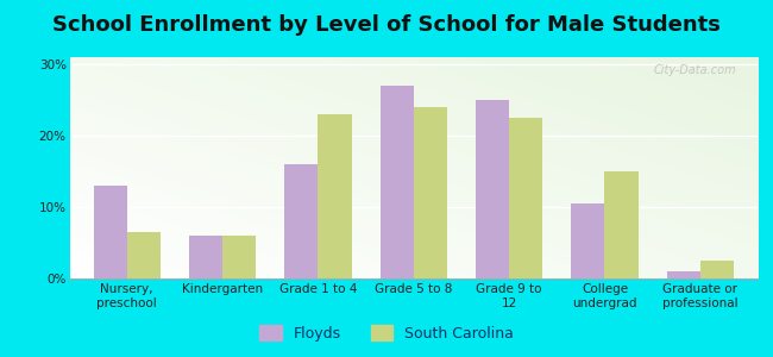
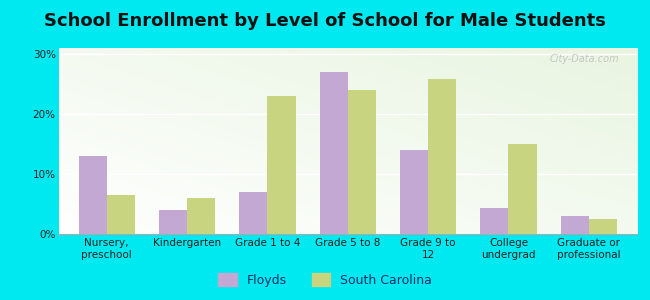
Floyds/Kindergarten: 6.0% -> 4.0%
Floyds/Grade 1 to 4: 16.0% -> 7.0%
Floyds/Grade 9 to 12: 25.0% -> 14.0%
South Carolina/Grade 9 to 12: 22.5% -> 25.8%
Floyds/College undergrad: 10.5% -> 4.4%
Floyds/Graduate or professional: 1.0% -> 3.0%
